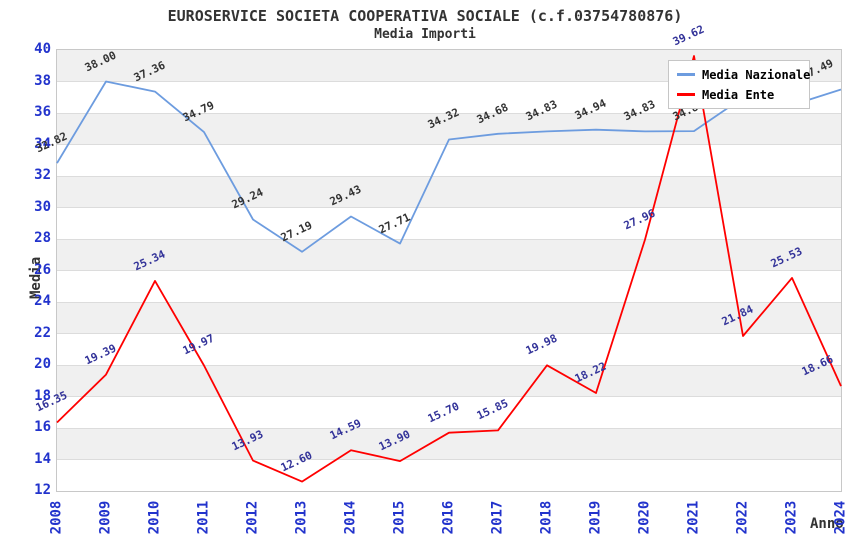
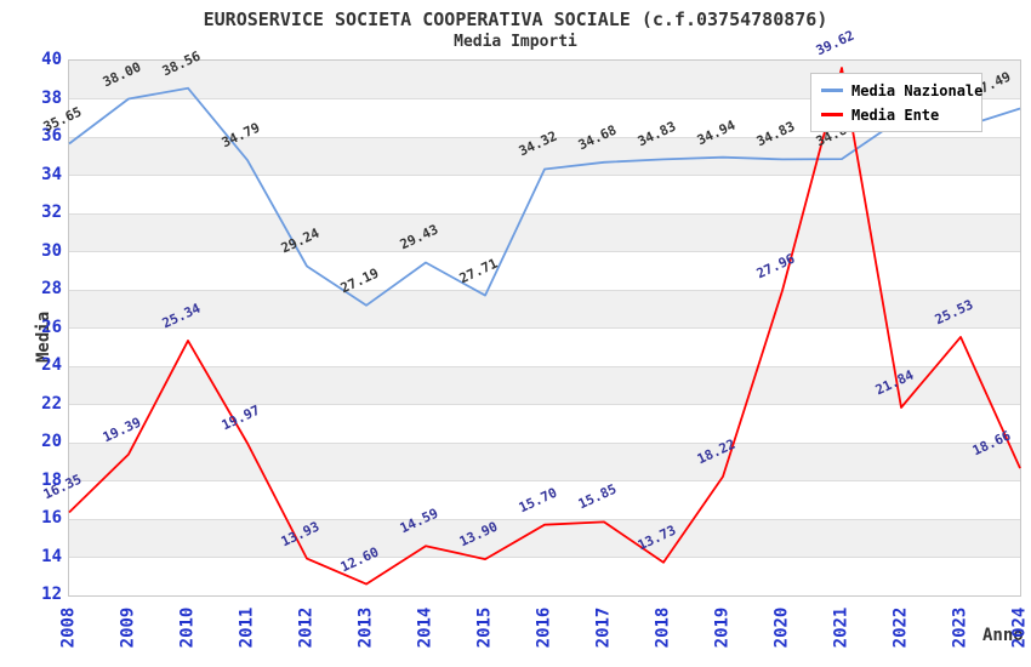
Media Nazionale/2008: 32.82 -> 35.65
Media Nazionale/2010: 37.36 -> 38.56
Media Ente/2018: 19.98 -> 13.73
